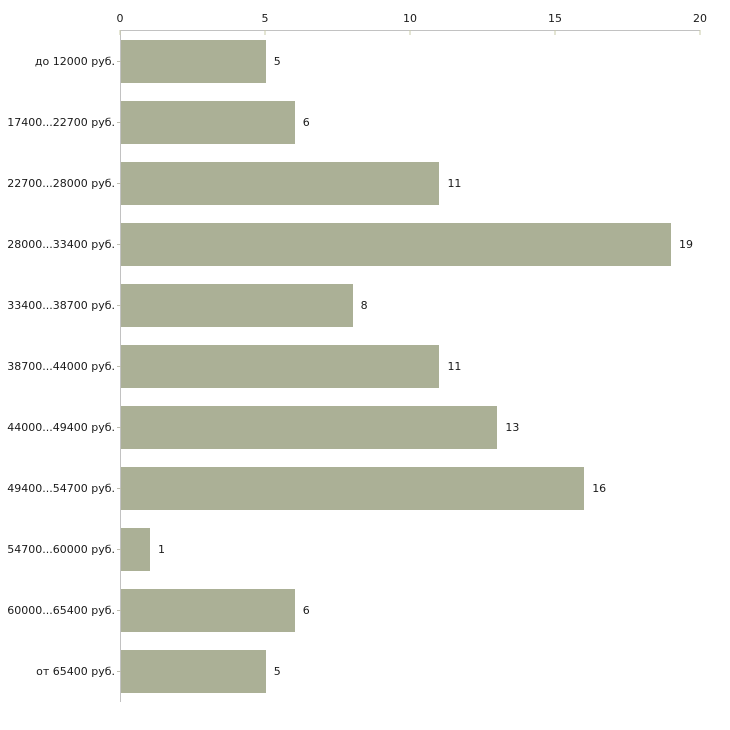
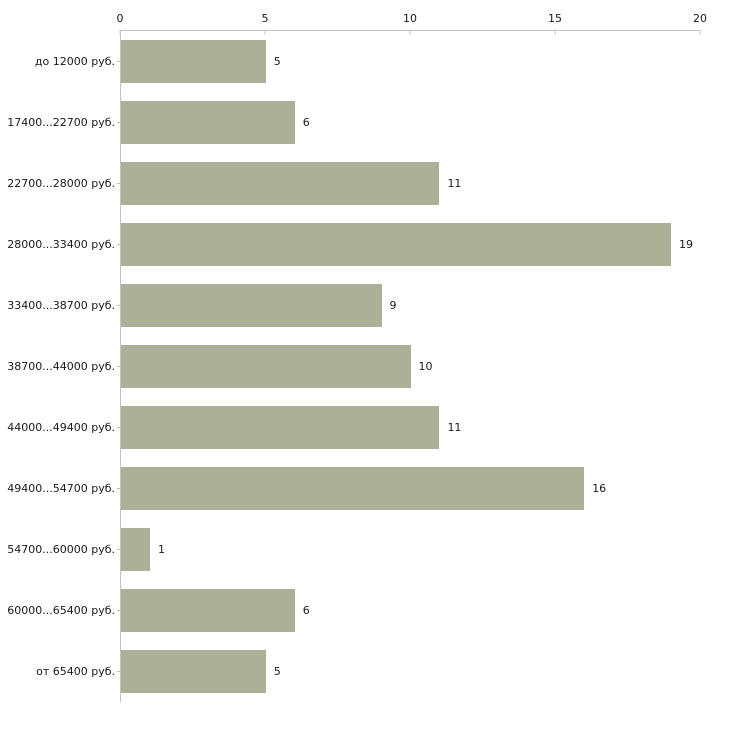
33400...38700 руб.: 8 -> 9
38700...44000 руб.: 11 -> 10
44000...49400 руб.: 13 -> 11
